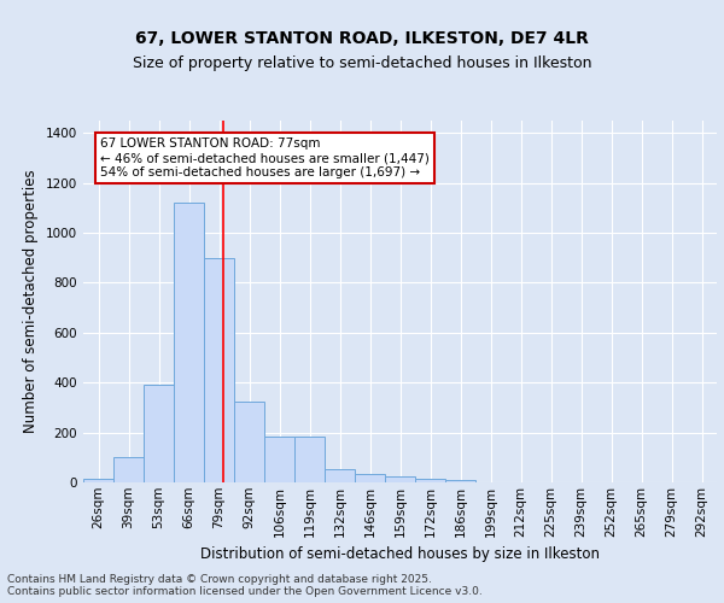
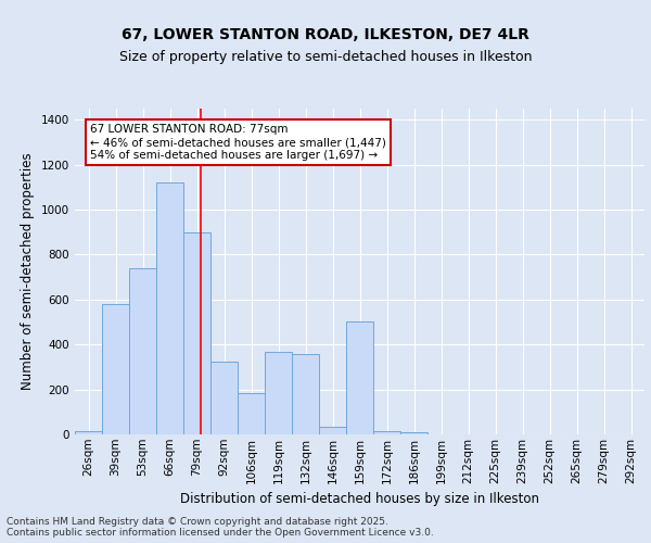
39sqm: 100 -> 580
53sqm: 390 -> 740
119sqm: 185 -> 365
132sqm: 55 -> 360
159sqm: 25 -> 505
